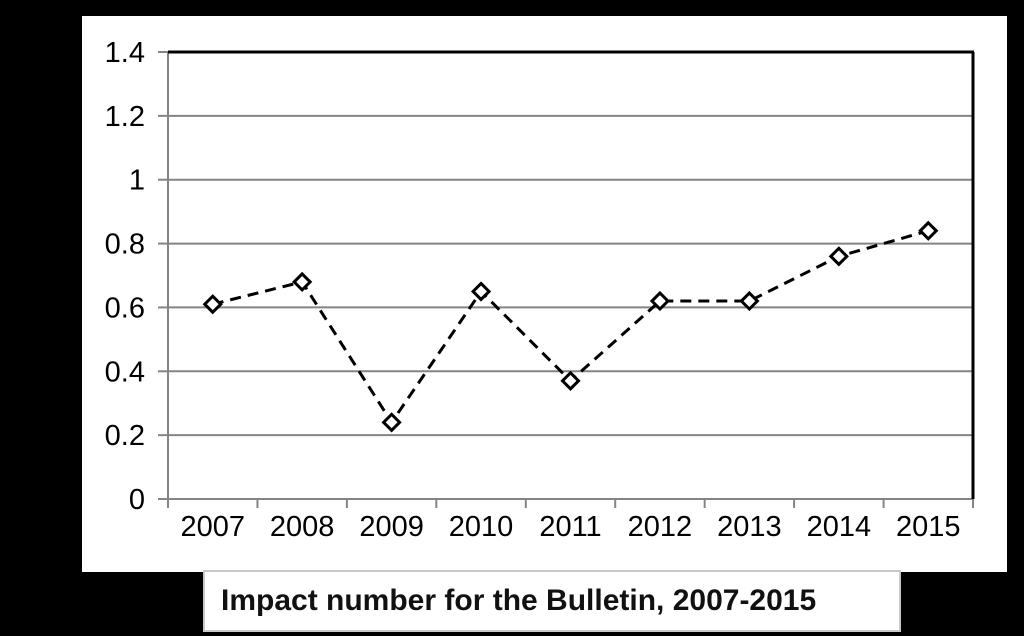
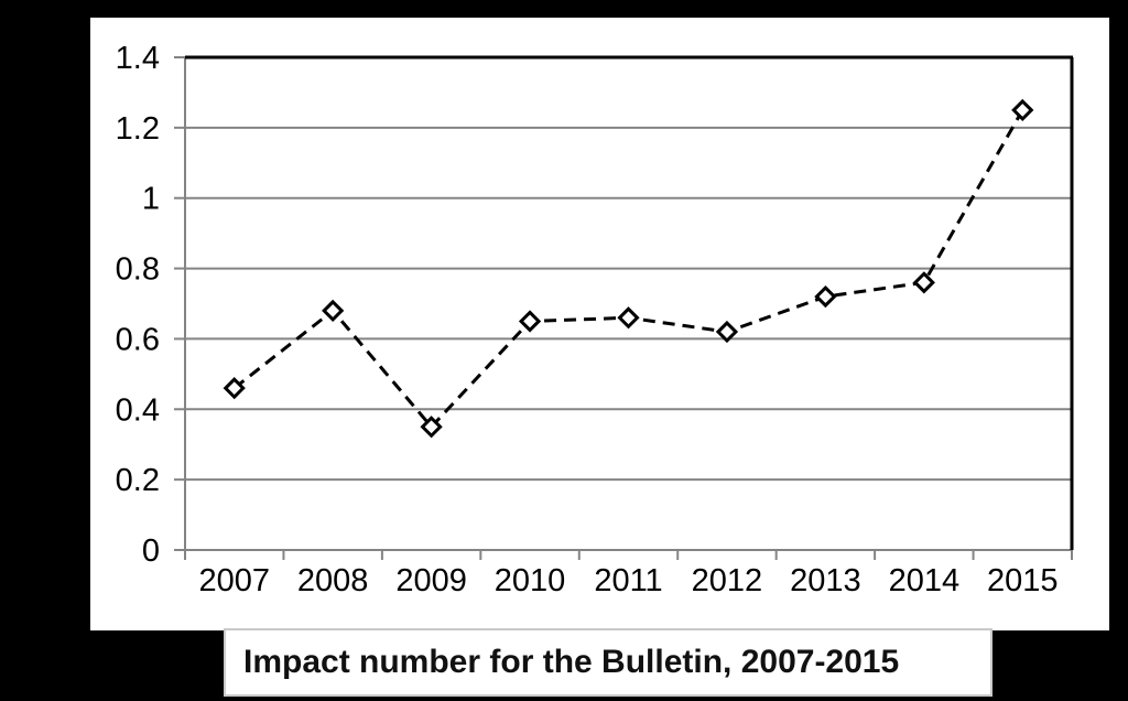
2007: 0.61 -> 0.46
2009: 0.24 -> 0.35
2011: 0.37 -> 0.66
2013: 0.62 -> 0.72
2015: 0.84 -> 1.25
